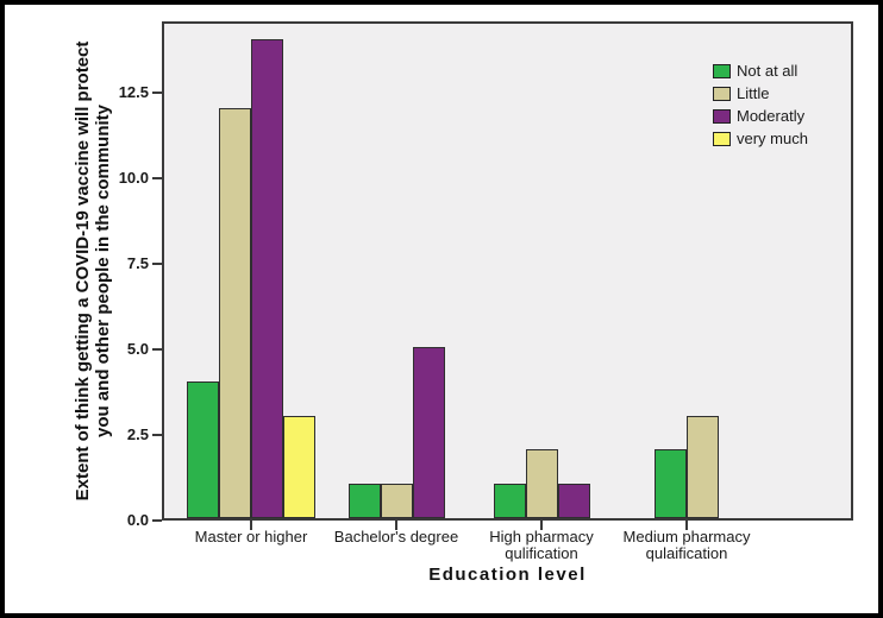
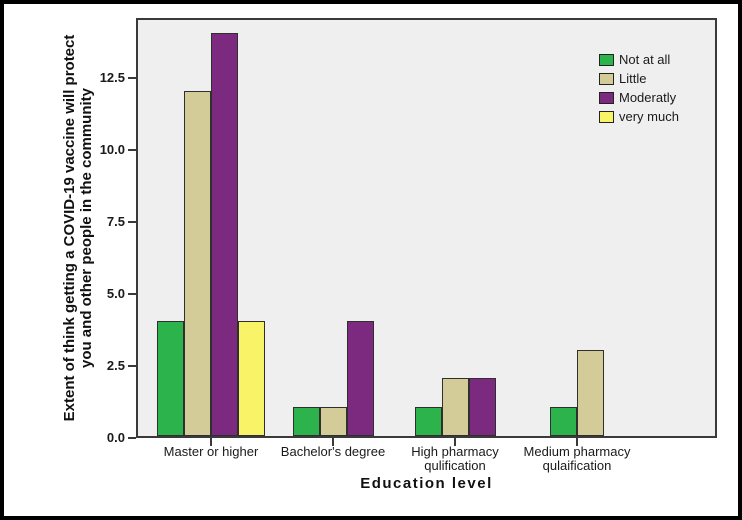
very much/Master or higher: 3 -> 4
Moderatly/Bachelor's degree: 5 -> 4
Moderatly/High pharmacy qulification: 1 -> 2
Not at all/Medium pharmacy qulaification: 2 -> 1
